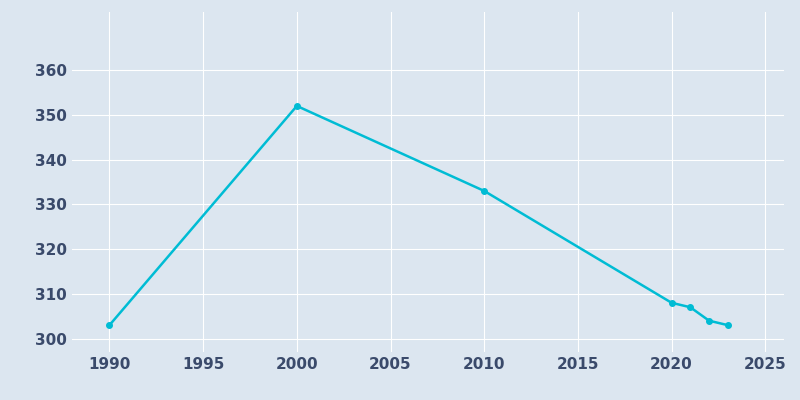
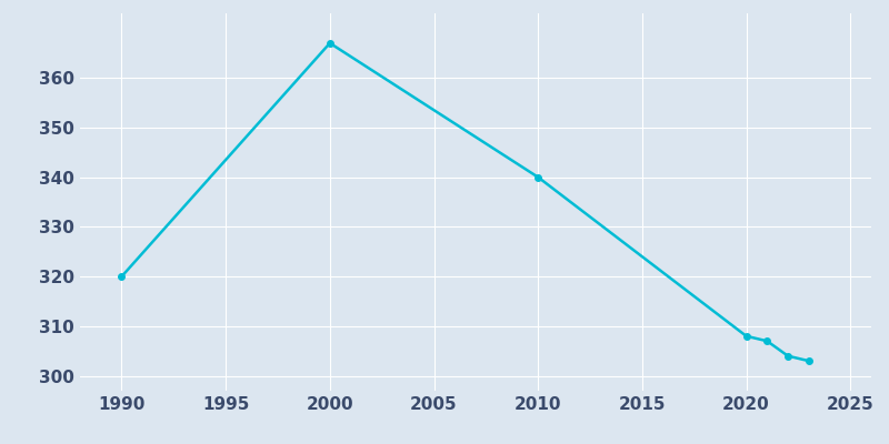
1990: 303 -> 320
2000: 352 -> 367
2010: 333 -> 340
